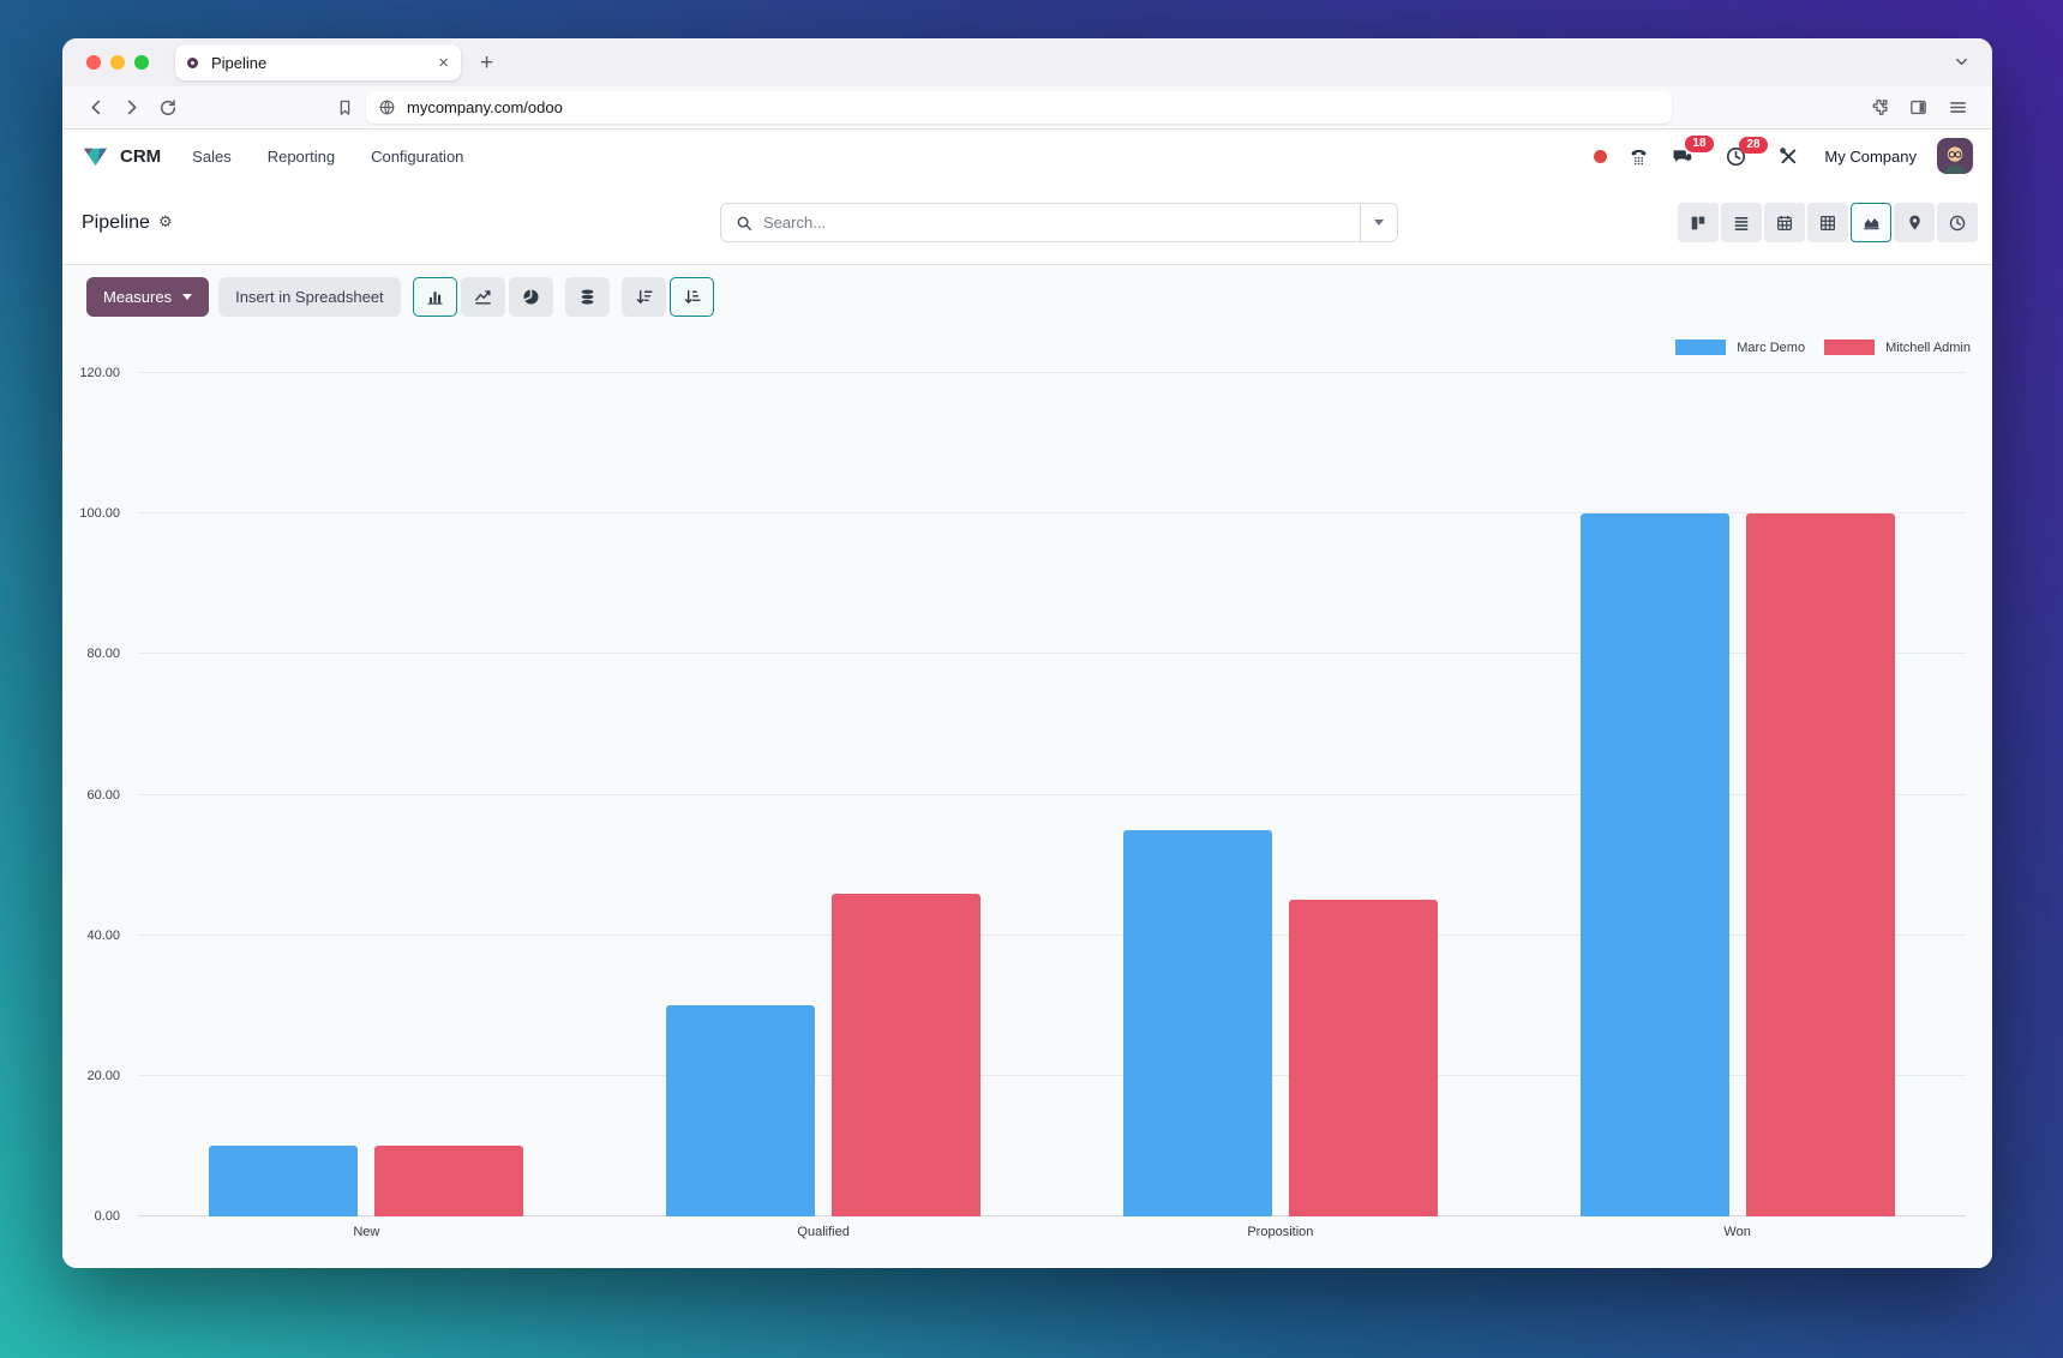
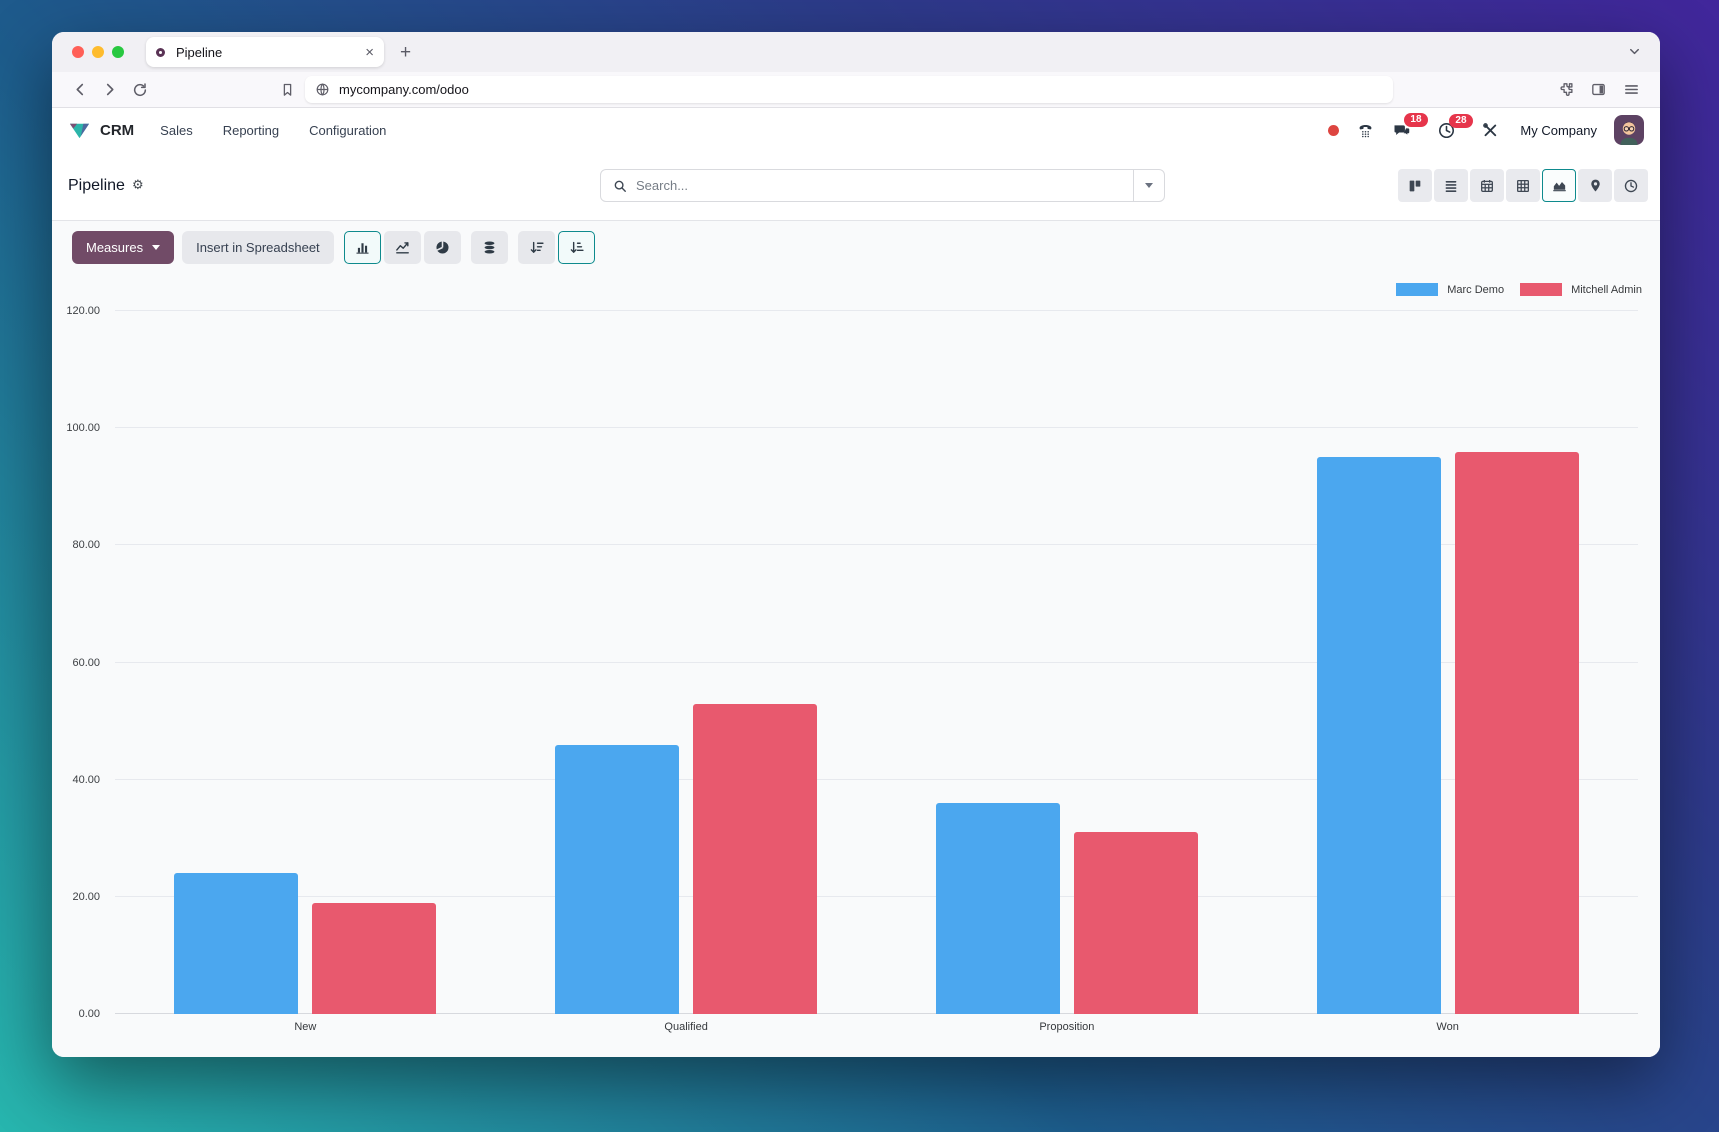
Marc Demo/New: 10 -> 24
Mitchell Admin/New: 10 -> 19
Marc Demo/Qualified: 30 -> 46
Mitchell Admin/Qualified: 46 -> 53
Marc Demo/Proposition: 55 -> 36
Mitchell Admin/Proposition: 45 -> 31
Marc Demo/Won: 100 -> 95
Mitchell Admin/Won: 100 -> 96
